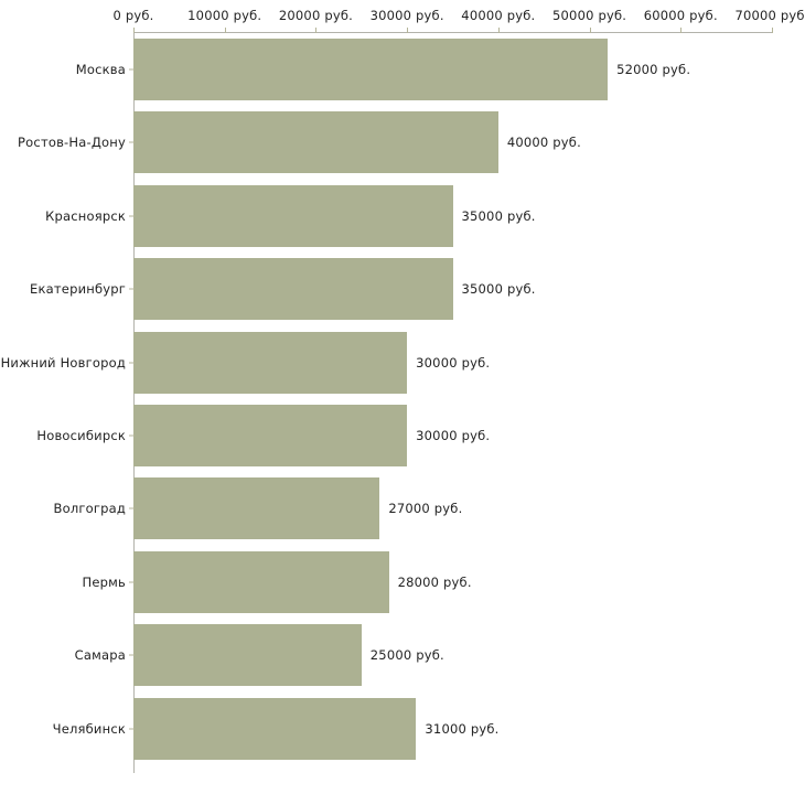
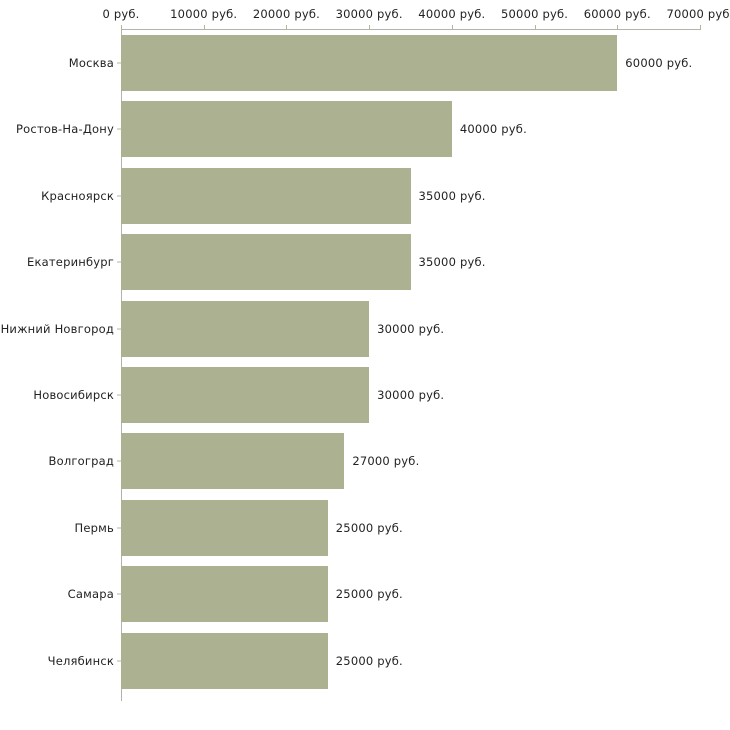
Москва: 52000 -> 60000
Пермь: 28000 -> 25000
Челябинск: 31000 -> 25000
